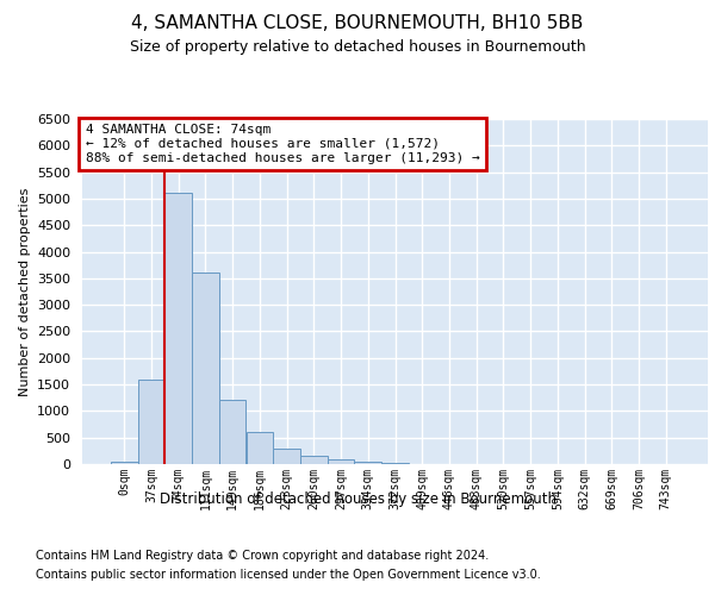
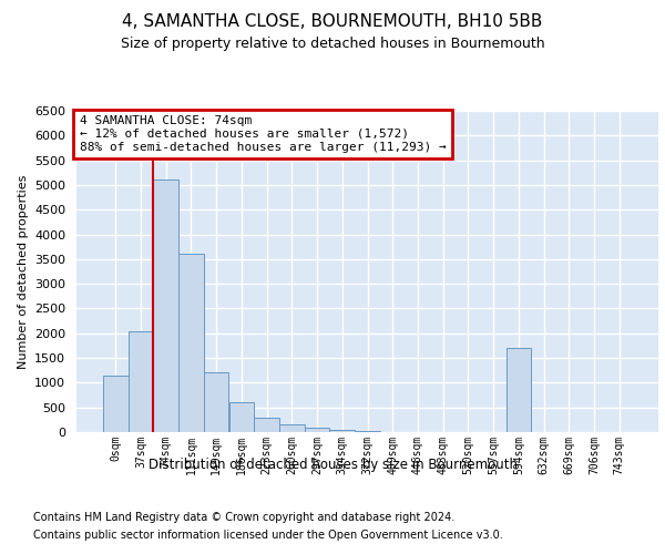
0sqm: 50 -> 1150
37sqm: 1600 -> 2050
594sqm: 0 -> 1700
